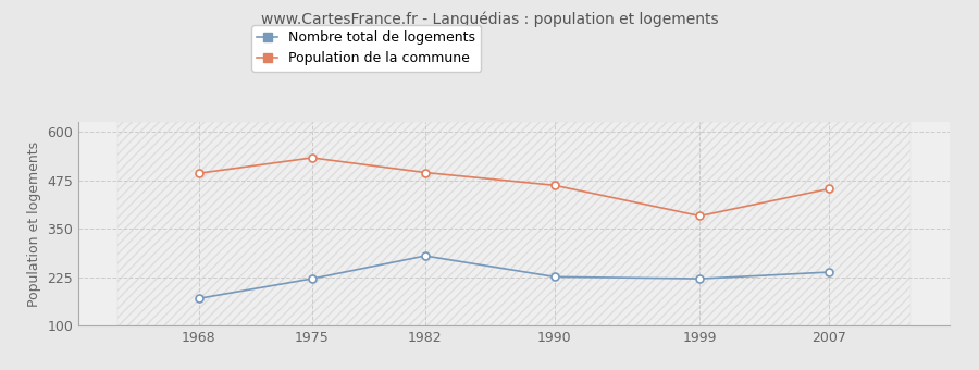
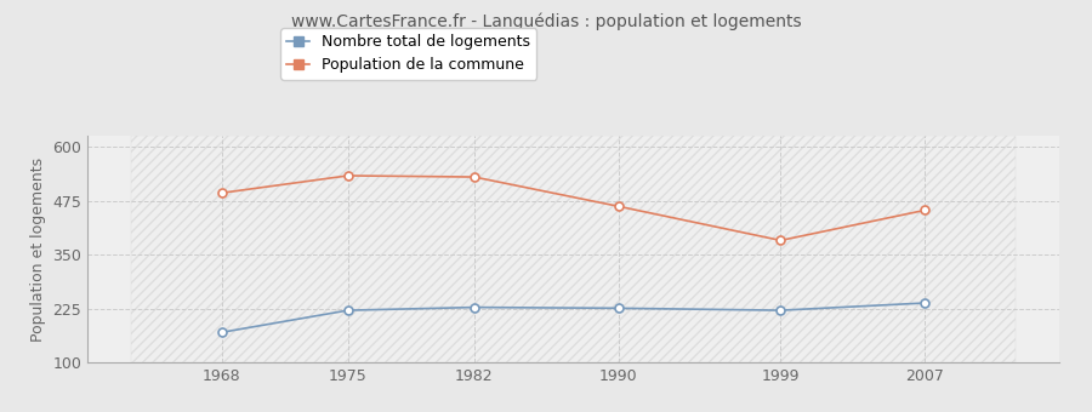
Nombre total de logements/1982: 280 -> 228
Population de la commune/1982: 495 -> 530
